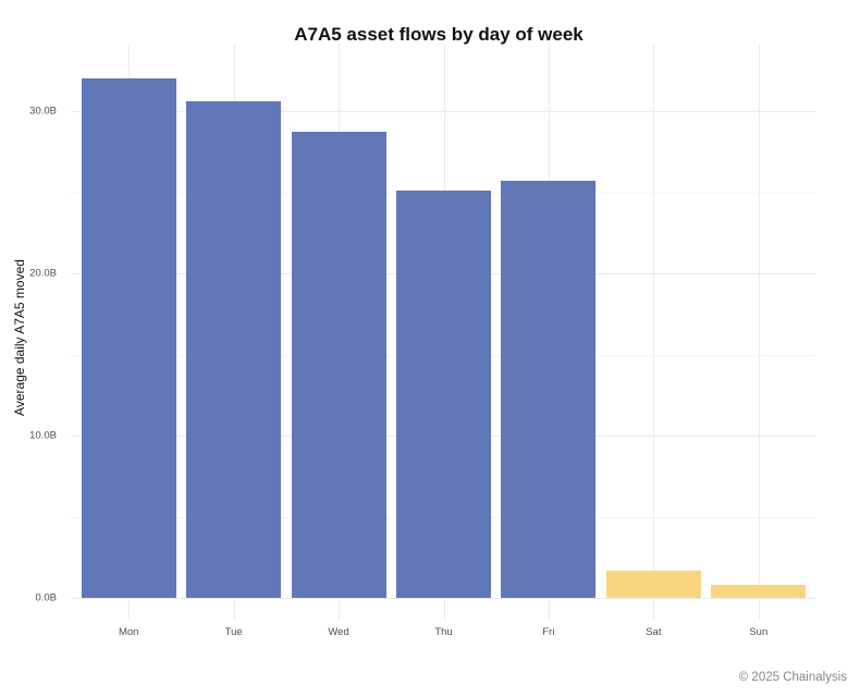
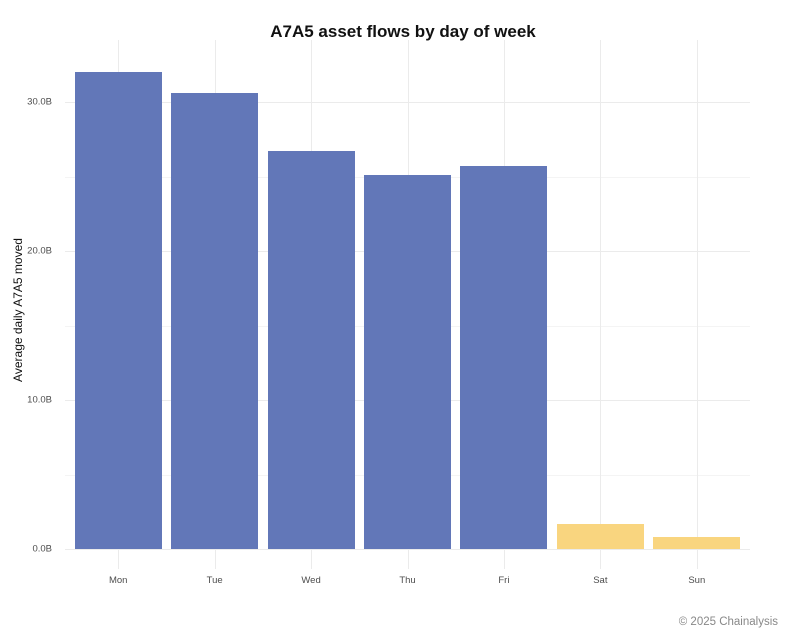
Wed: 28.7B -> 26.7B
